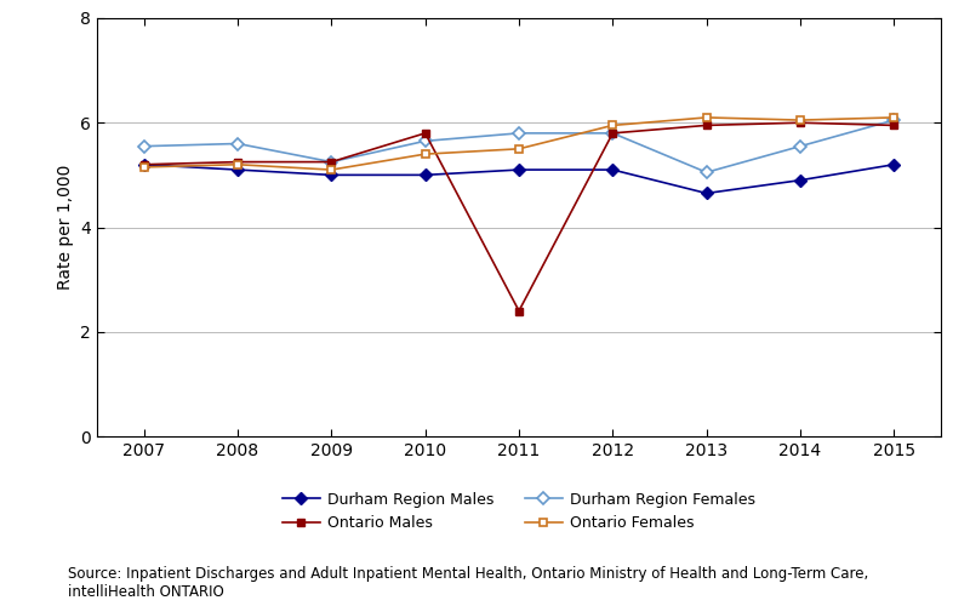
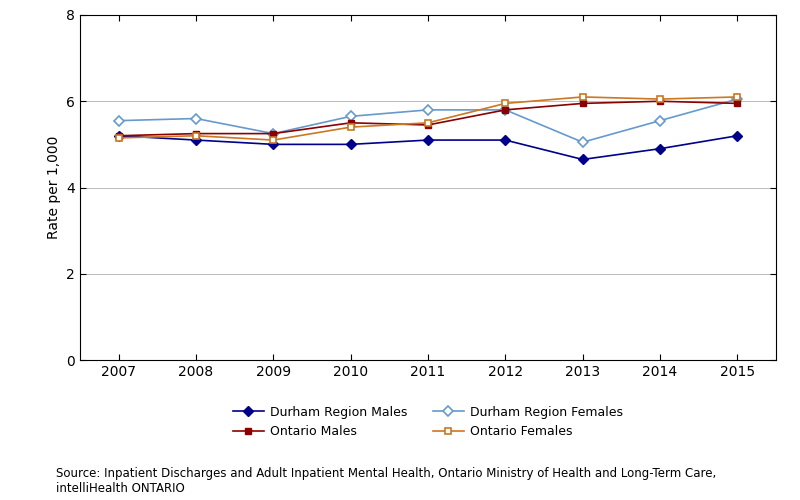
Ontario Males/2010: 5.80 -> 5.50
Ontario Males/2011: 2.40 -> 5.45
